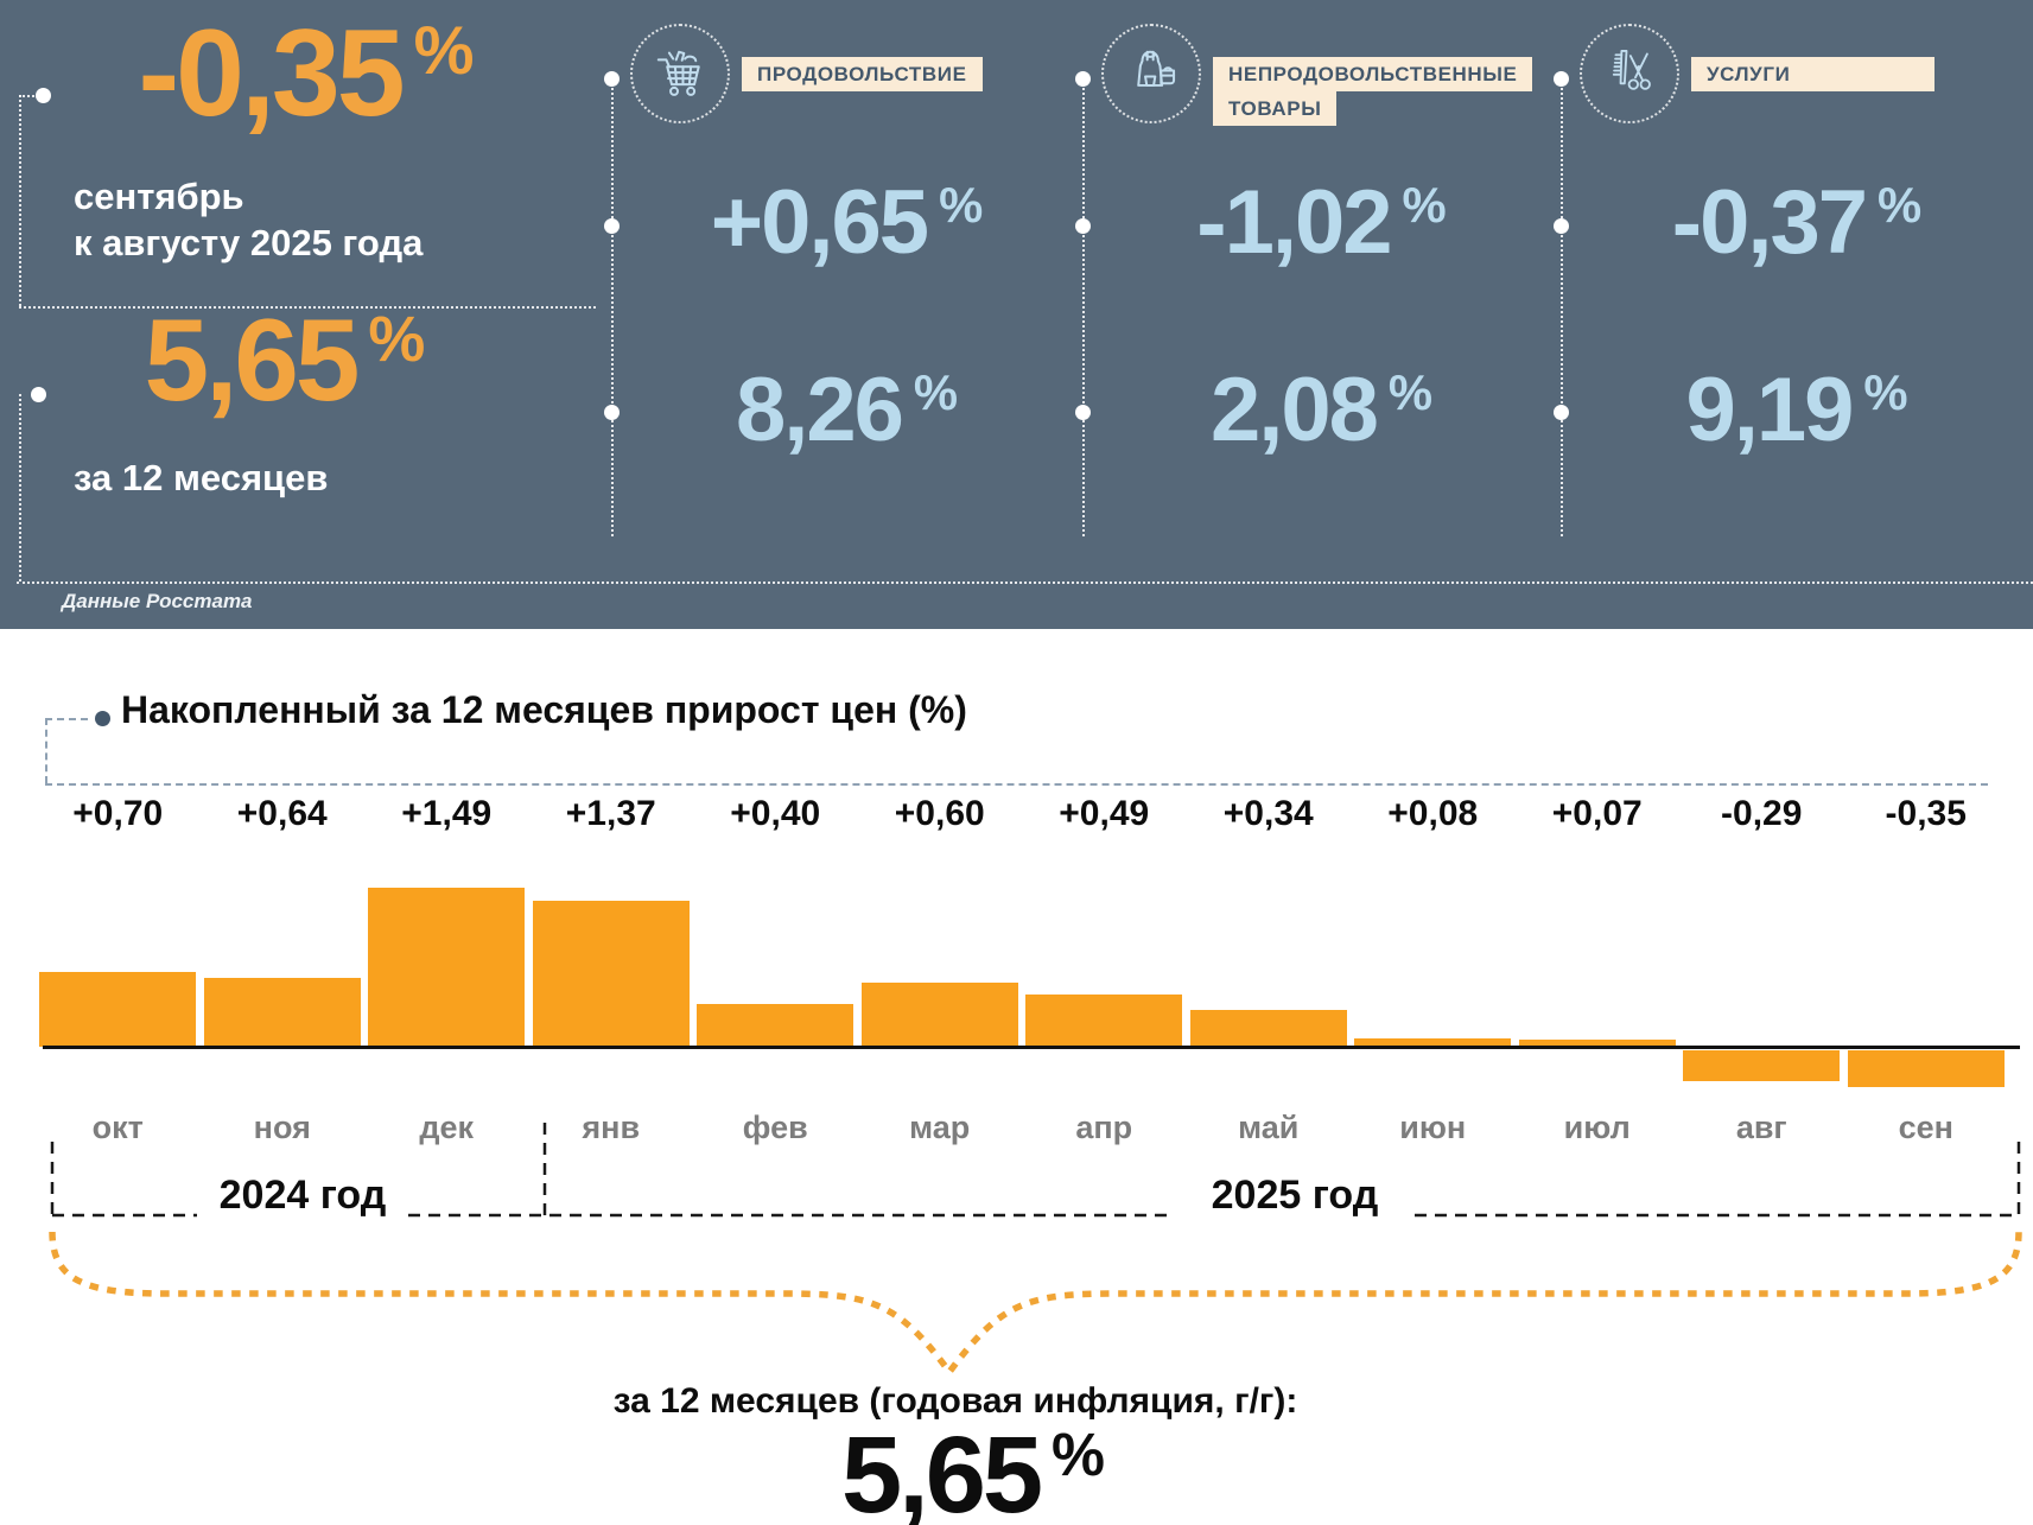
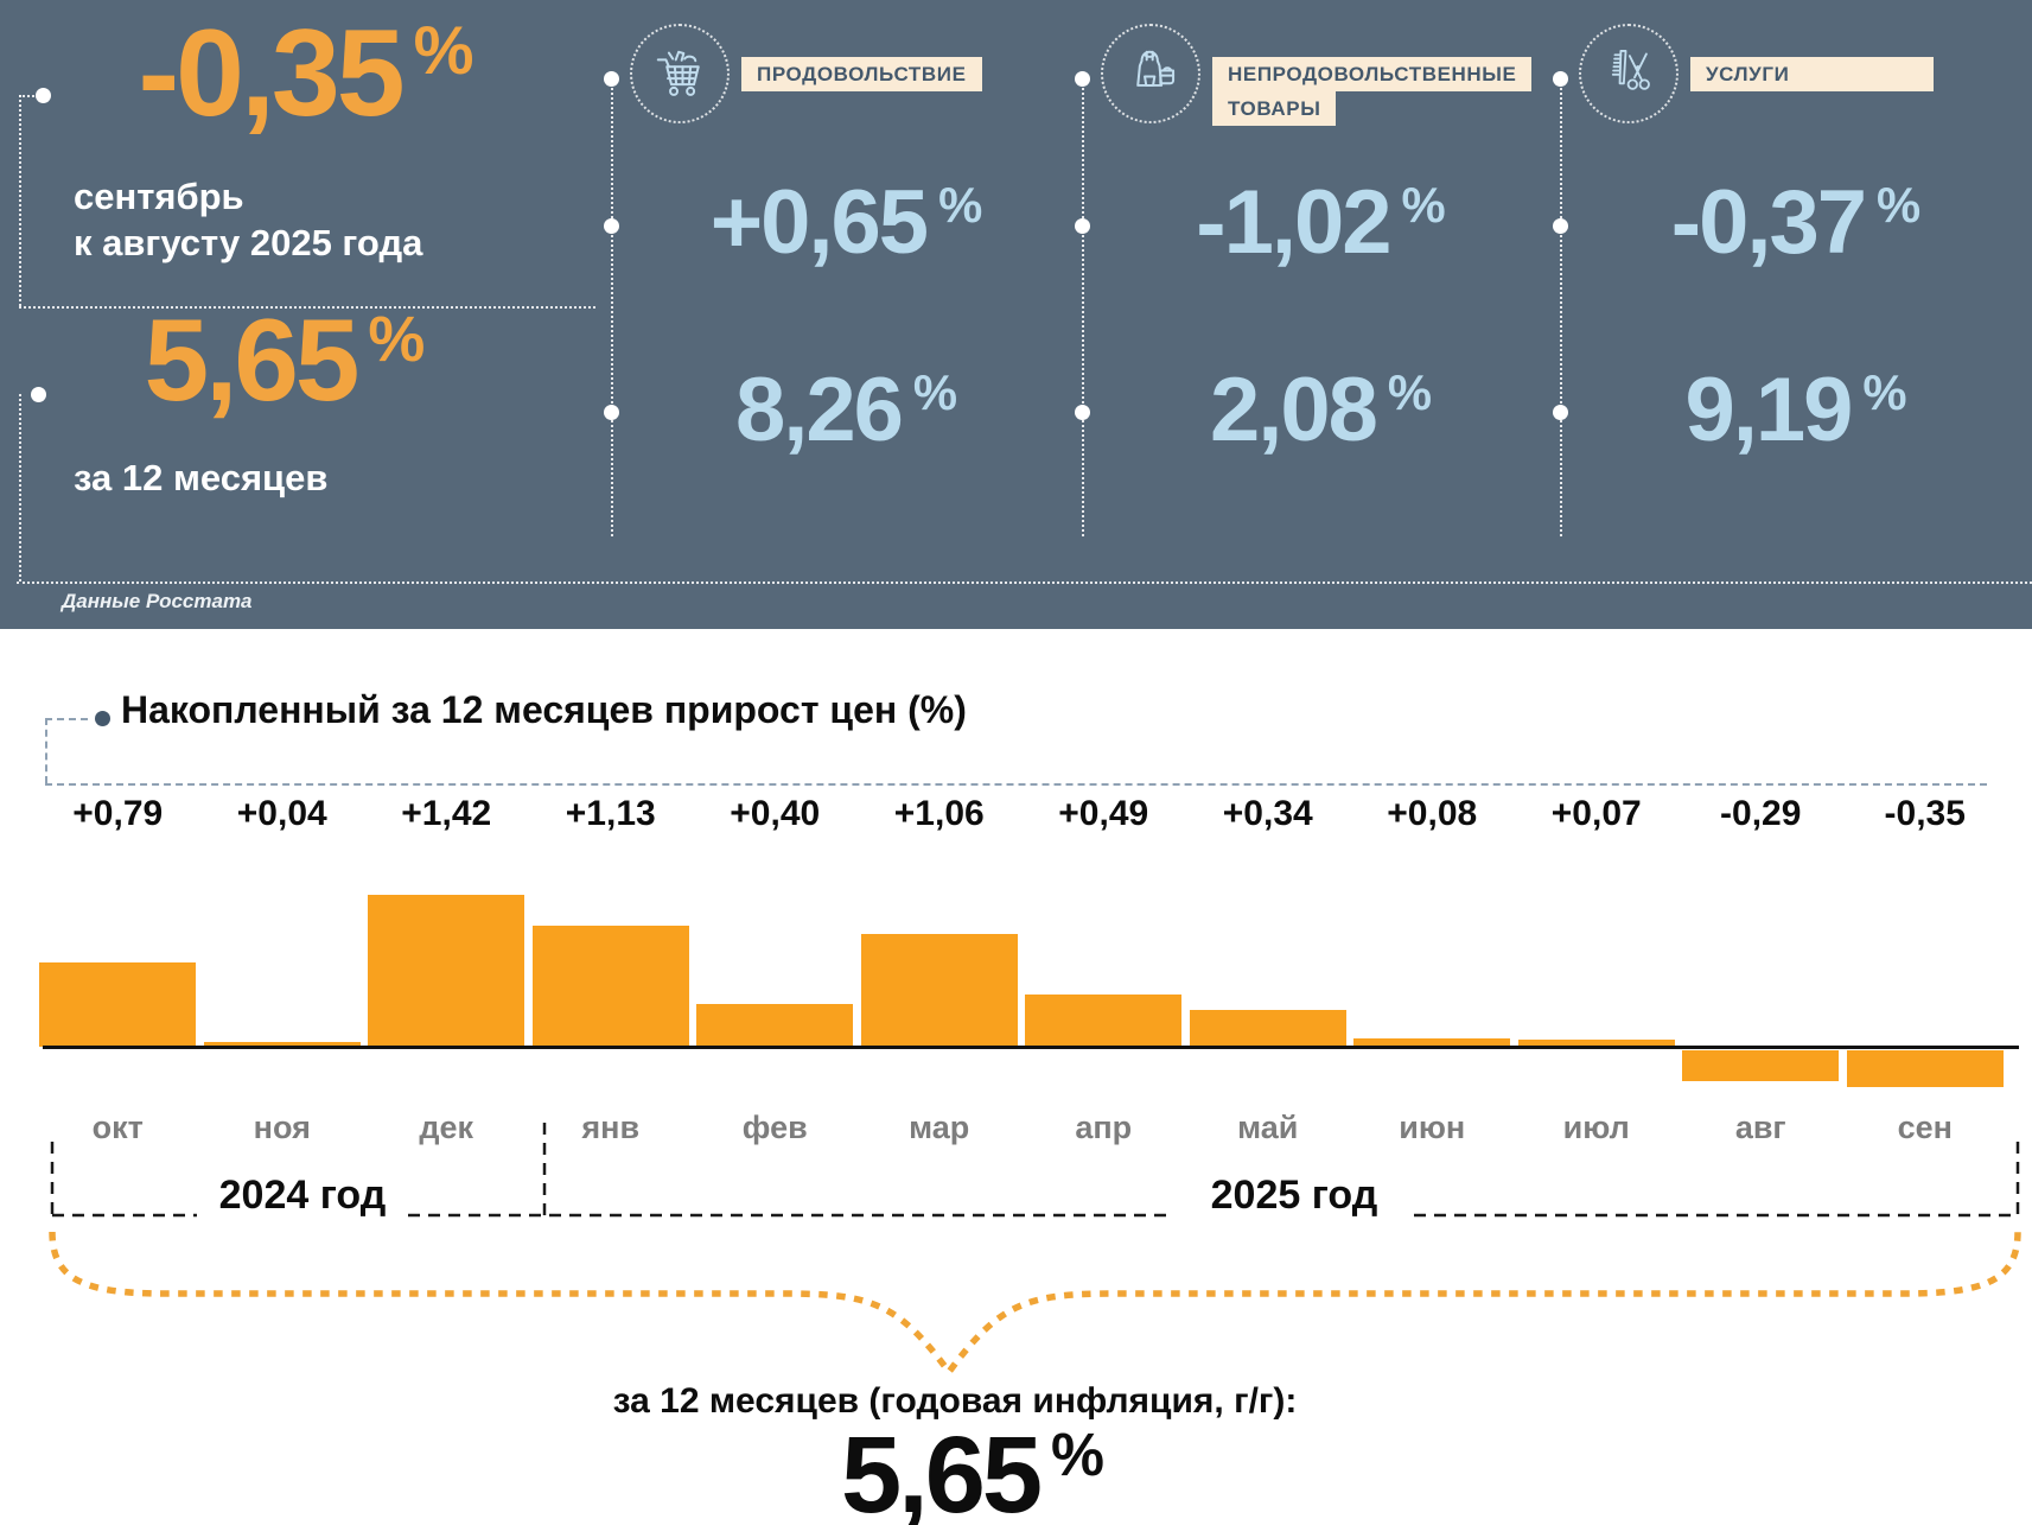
окт: +0,70 -> +0,79
ноя: +0,64 -> +0,04
дек: +1,49 -> +1,42
янв: +1,37 -> +1,13
мар: +0,60 -> +1,06
